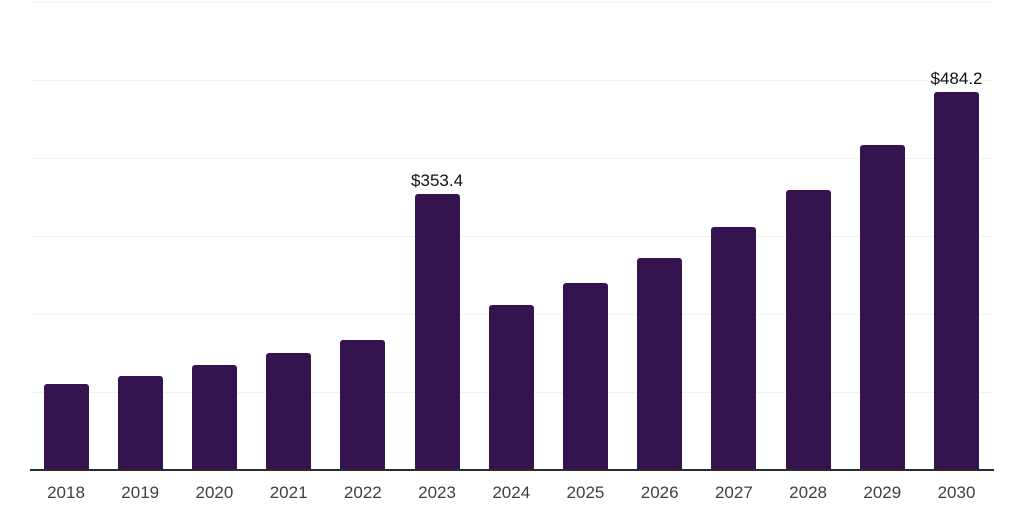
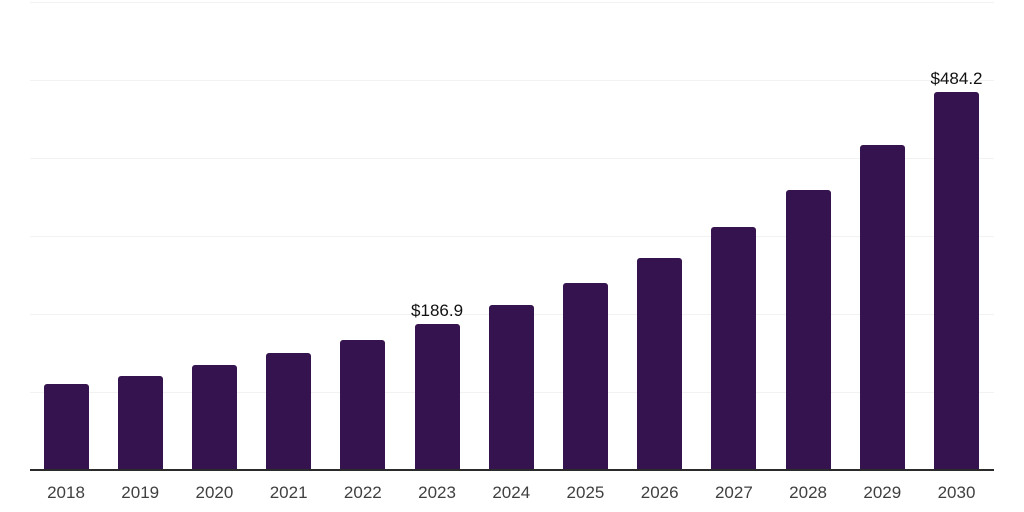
2023: $353.4 -> $186.9
